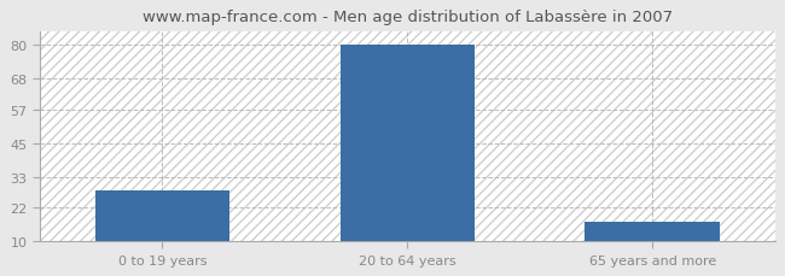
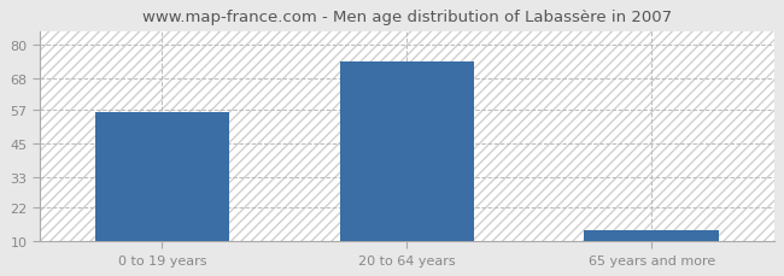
0 to 19 years: 28 -> 56
20 to 64 years: 80 -> 74
65 years and more: 17 -> 14
